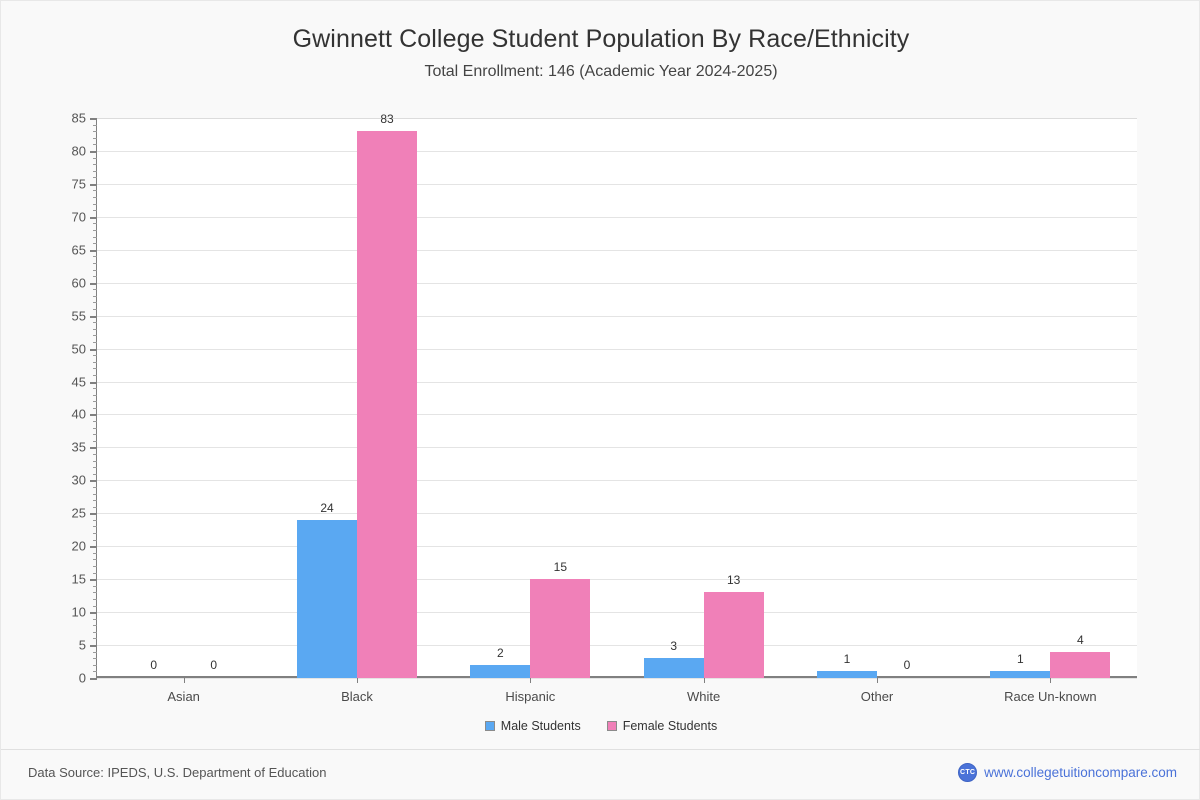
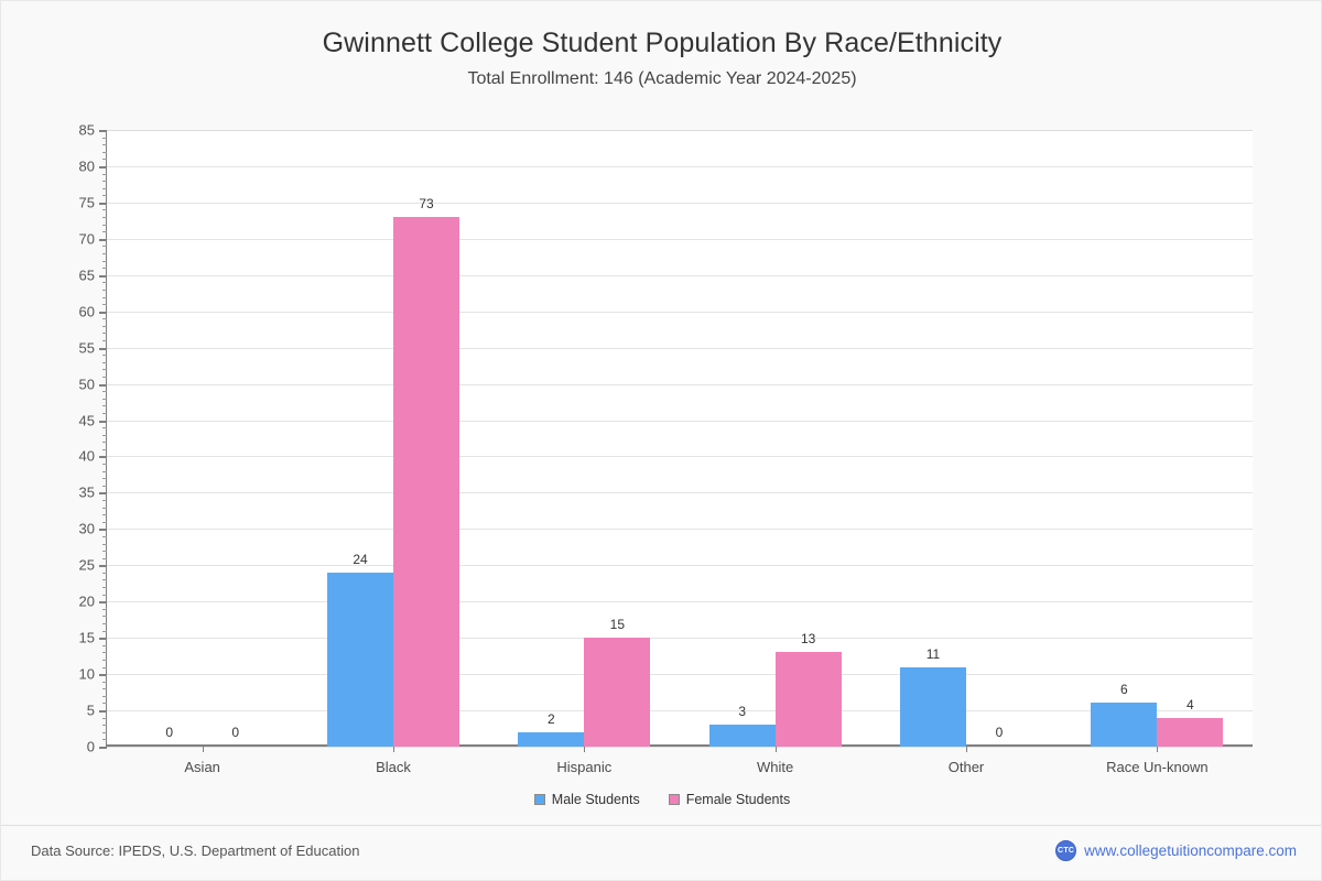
Female Students/Black: 83 -> 73
Male Students/Other: 1 -> 11
Male Students/Race Un-known: 1 -> 6
